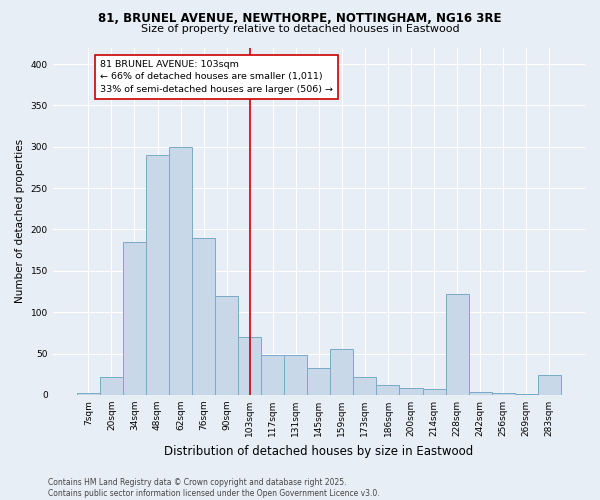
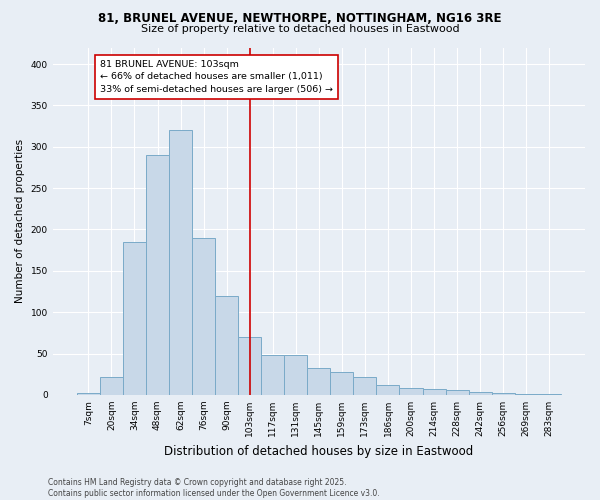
62sqm: 300 -> 320
159sqm: 56 -> 28
228sqm: 122 -> 6
283sqm: 24 -> 1
